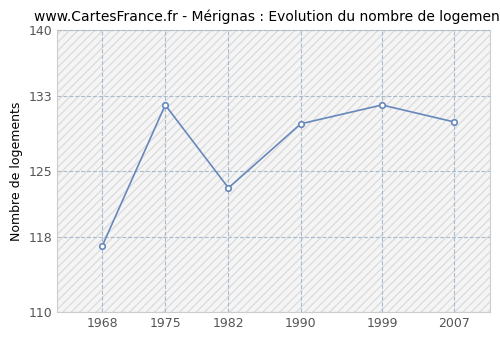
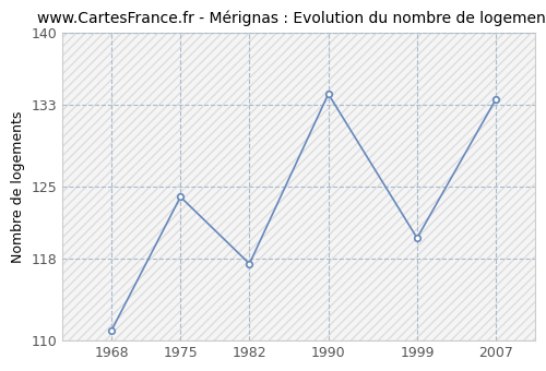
1968: 117.0 -> 111.0
1975: 132.0 -> 124.0
1982: 123.2 -> 117.5
1990: 130.0 -> 134.0
1999: 132.0 -> 120.0
2007: 130.2 -> 133.5
